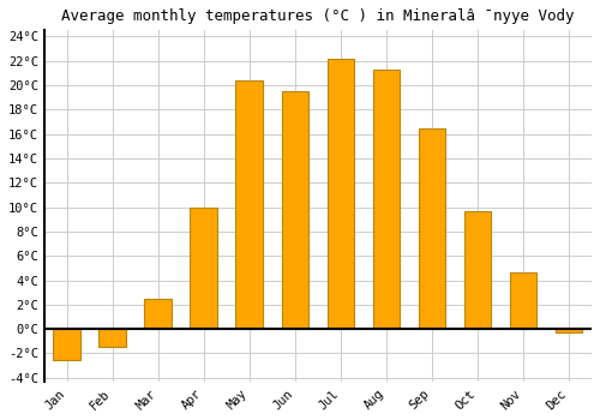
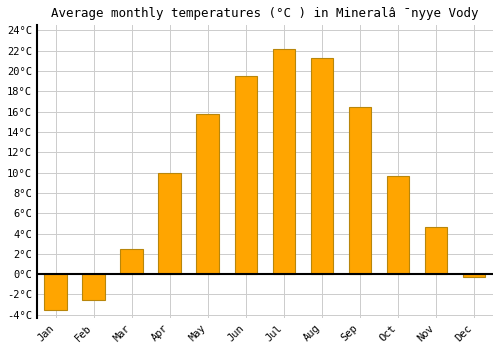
Jan: -2.5°C -> -3.5°C
Feb: -1.5°C -> -2.5°C
May: 20.4°C -> 15.8°C
